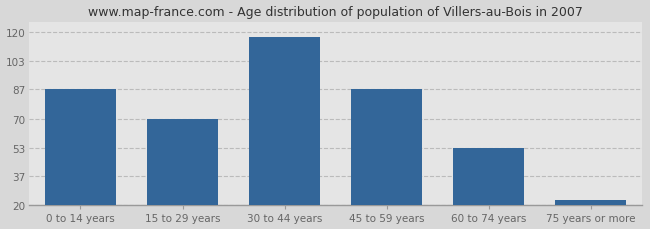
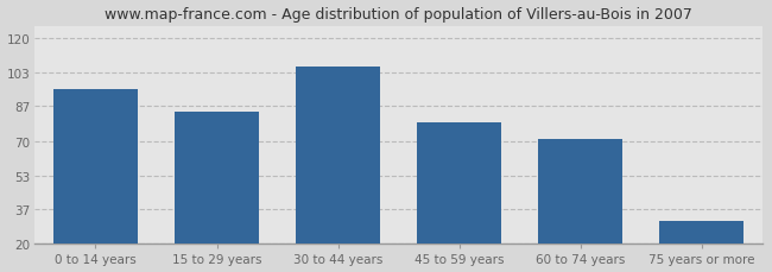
0 to 14 years: 87 -> 95
15 to 29 years: 70 -> 84
30 to 44 years: 117 -> 106
45 to 59 years: 87 -> 79
60 to 74 years: 53 -> 71
75 years or more: 23 -> 31
